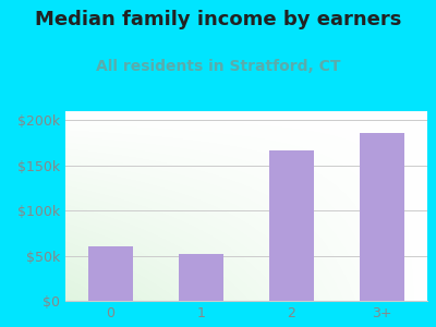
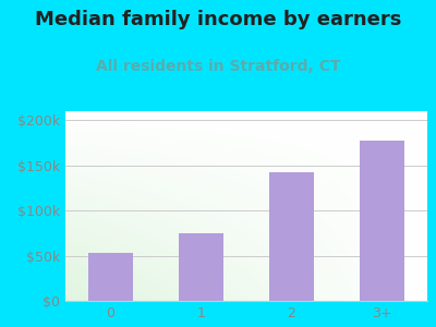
0: $60k -> $53k
1: $52k -> $75k
2: $166k -> $142k
3+: $186k -> $178k
